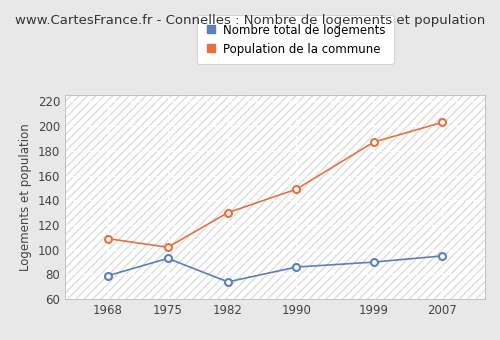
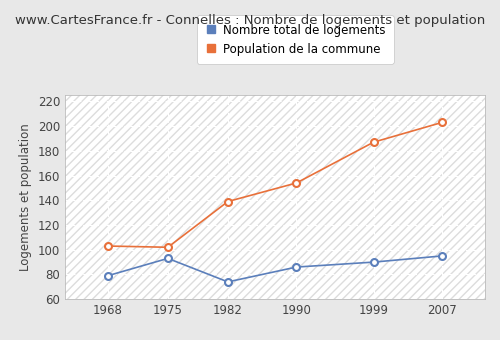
Population de la commune/1968: 109 -> 103
Population de la commune/1982: 130 -> 139
Population de la commune/1990: 149 -> 154
